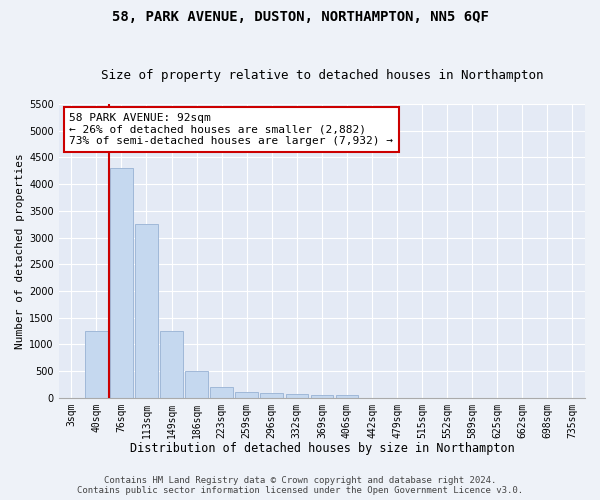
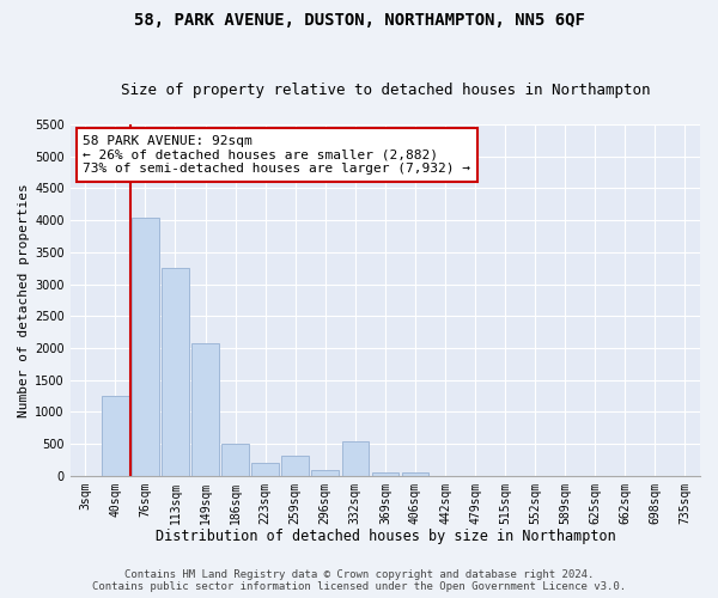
76sqm: 4300 -> 4040
149sqm: 1250 -> 2080
259sqm: 110 -> 320
332sqm: 80 -> 540
